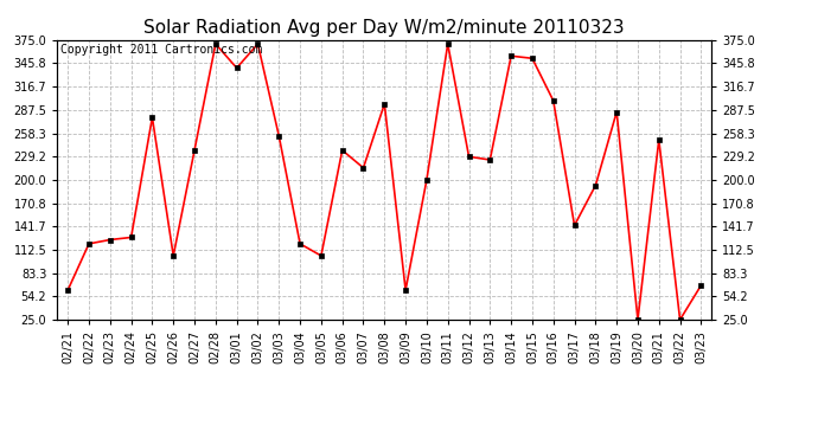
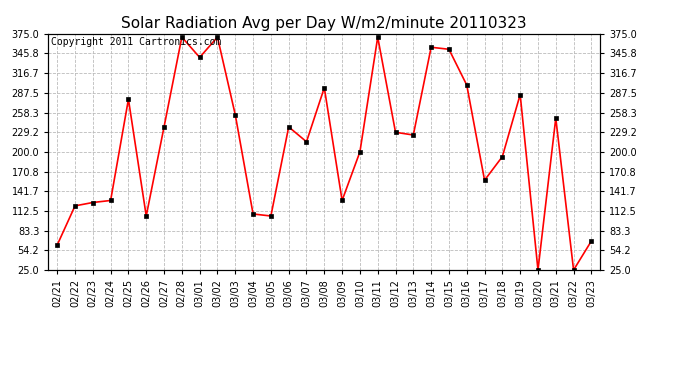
03/04: 120 -> 108
03/09: 62 -> 128
03/17: 143 -> 158
